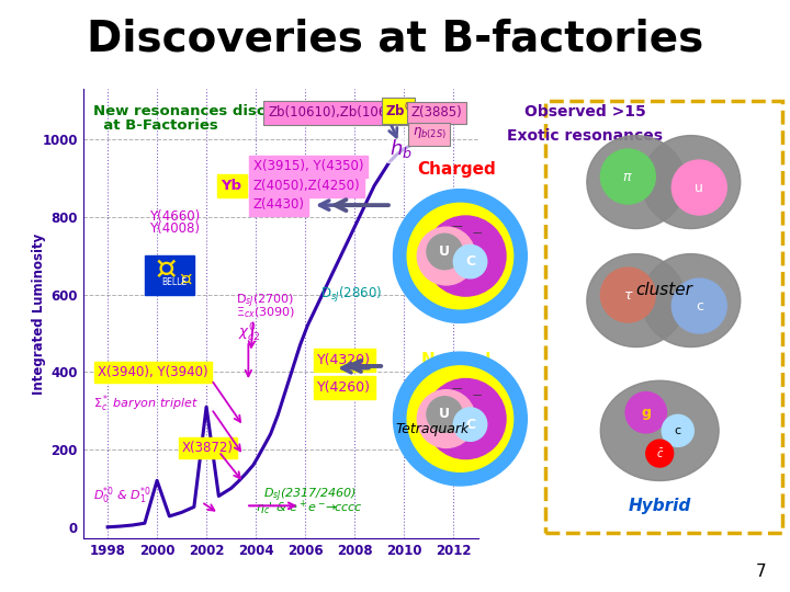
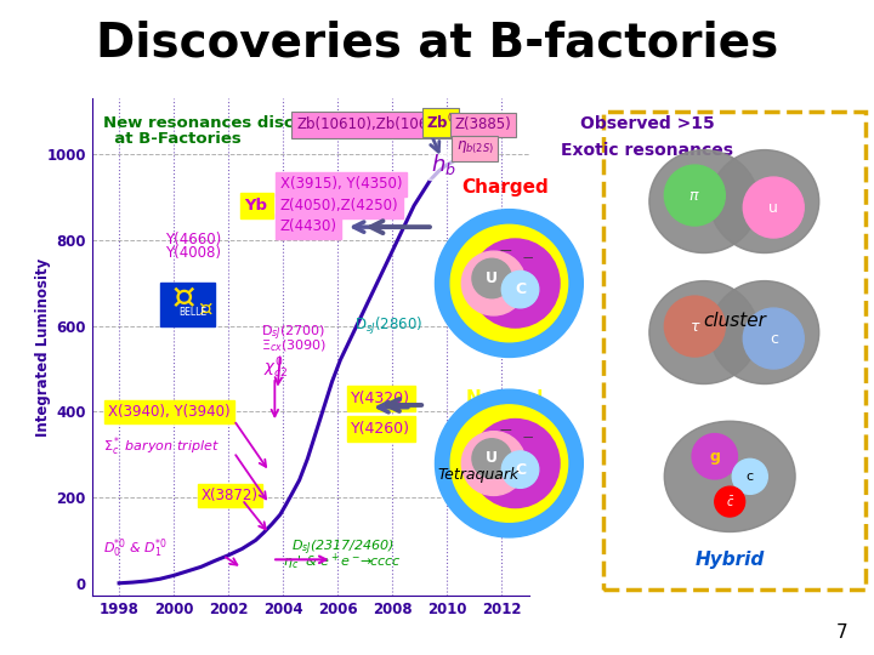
2000: 120 -> 18
2002: 310 -> 65
